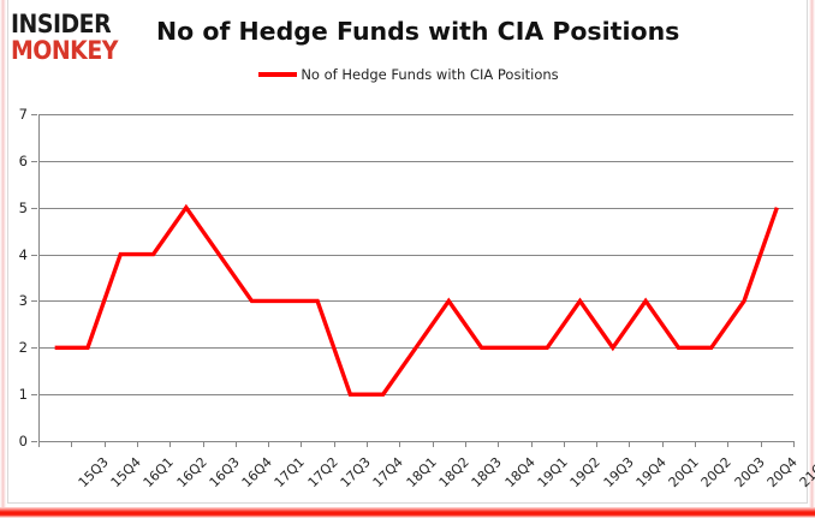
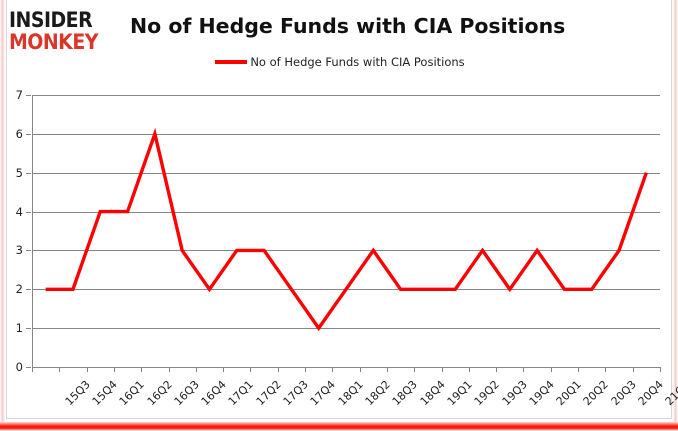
16Q3: 5 -> 6
16Q4: 4 -> 3
17Q1: 3 -> 2
17Q4: 1 -> 2
